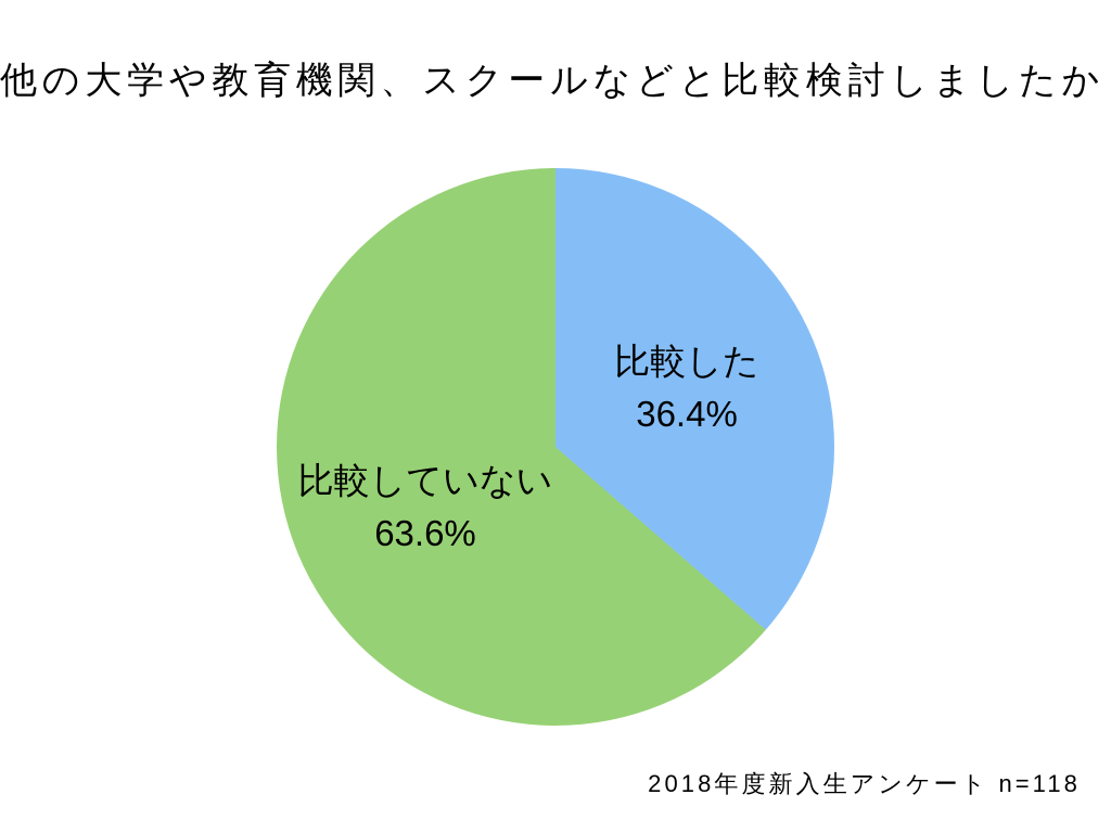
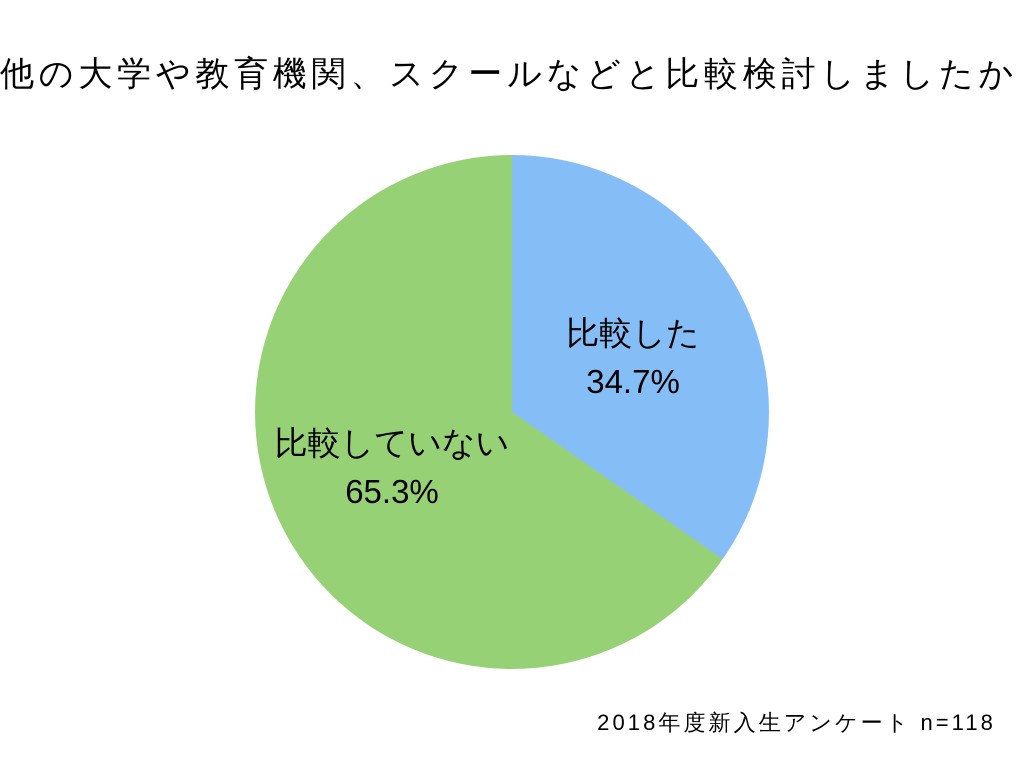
比較した: 36.4% -> 34.7%
比較していない: 63.6% -> 65.3%
